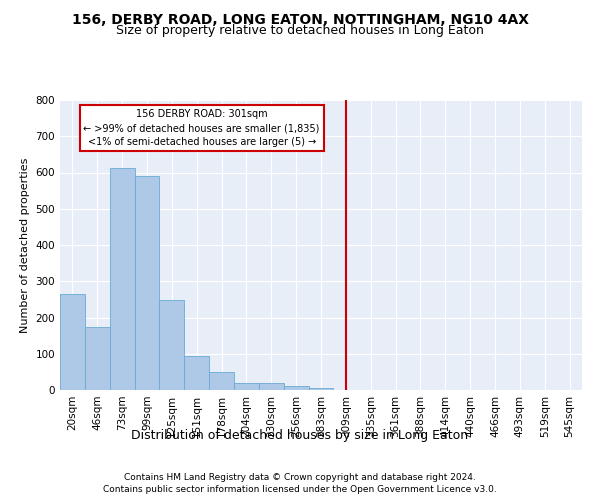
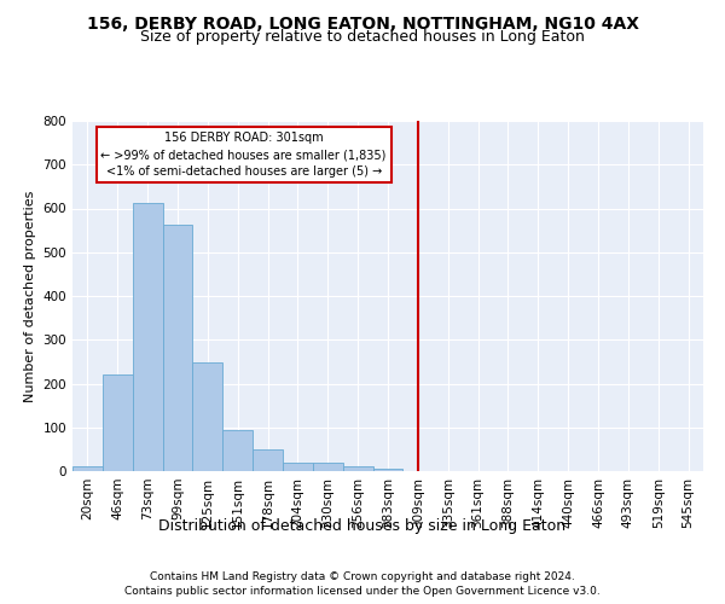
20sqm: 265 -> 10
46sqm: 175 -> 222
99sqm: 590 -> 563
